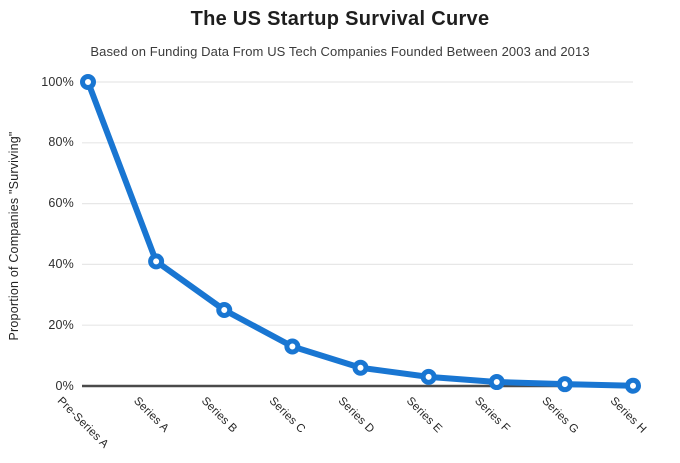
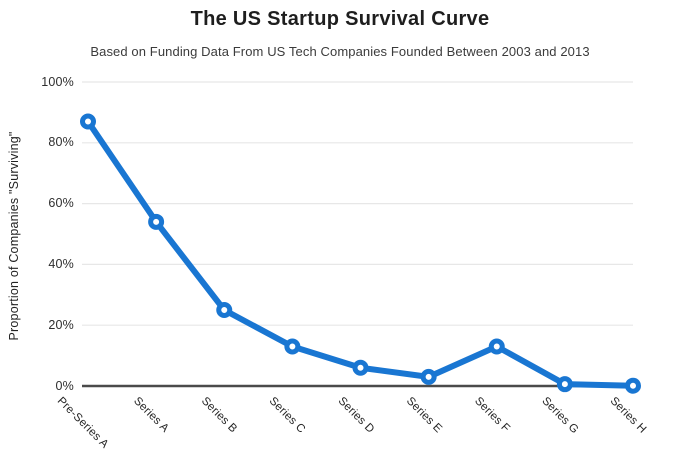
Pre-Series A: 100% -> 87%
Series A: 41% -> 54%
Series F: 1% -> 13%
